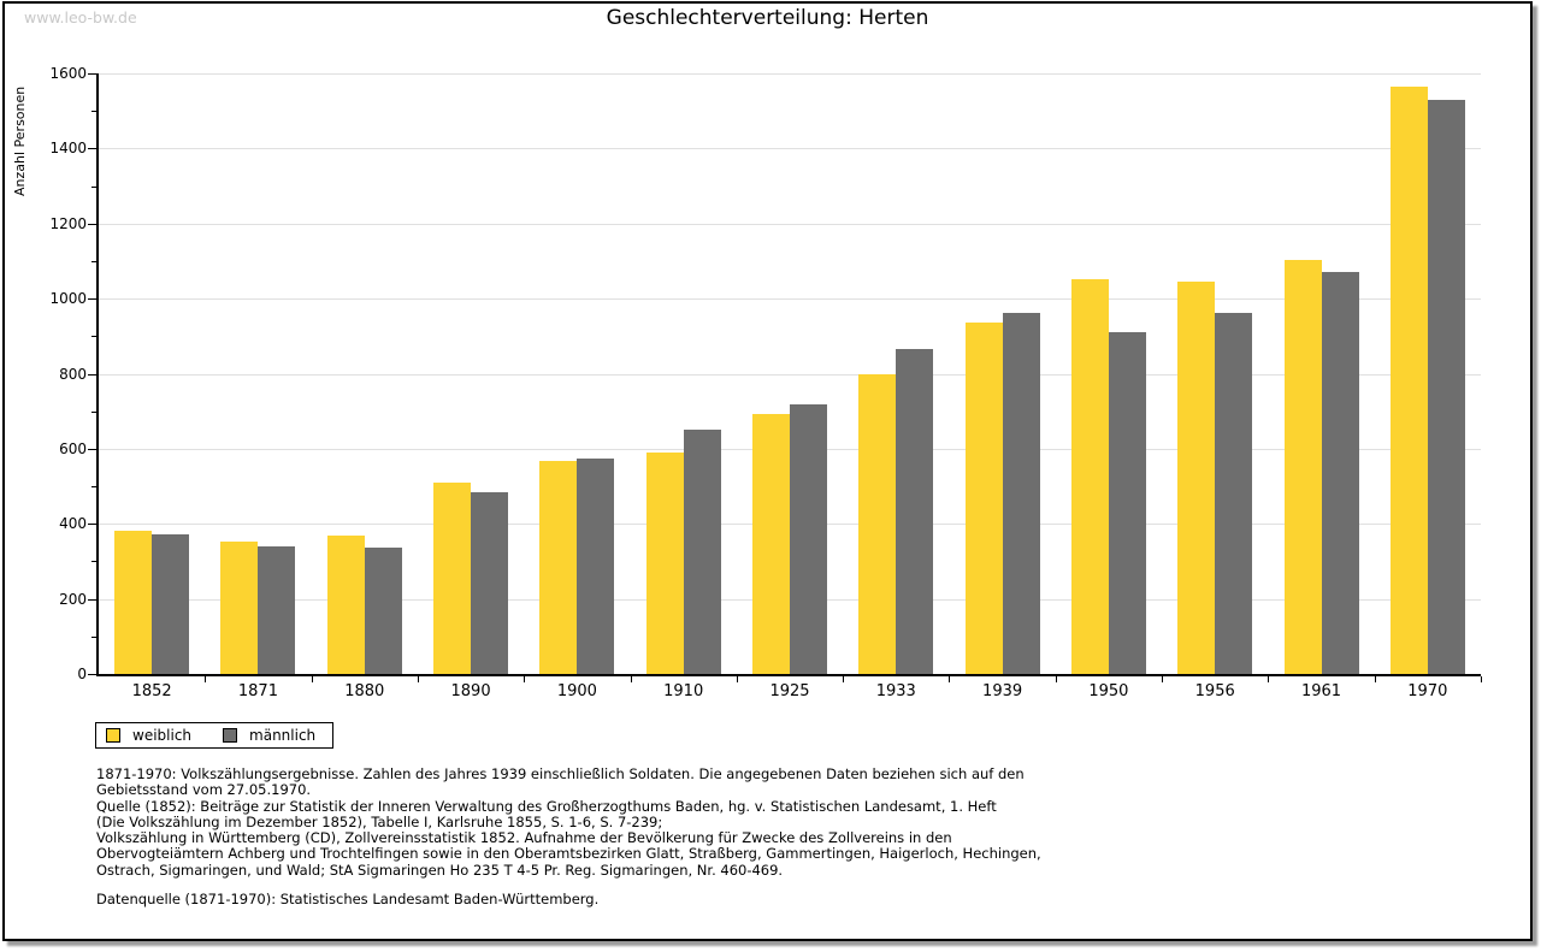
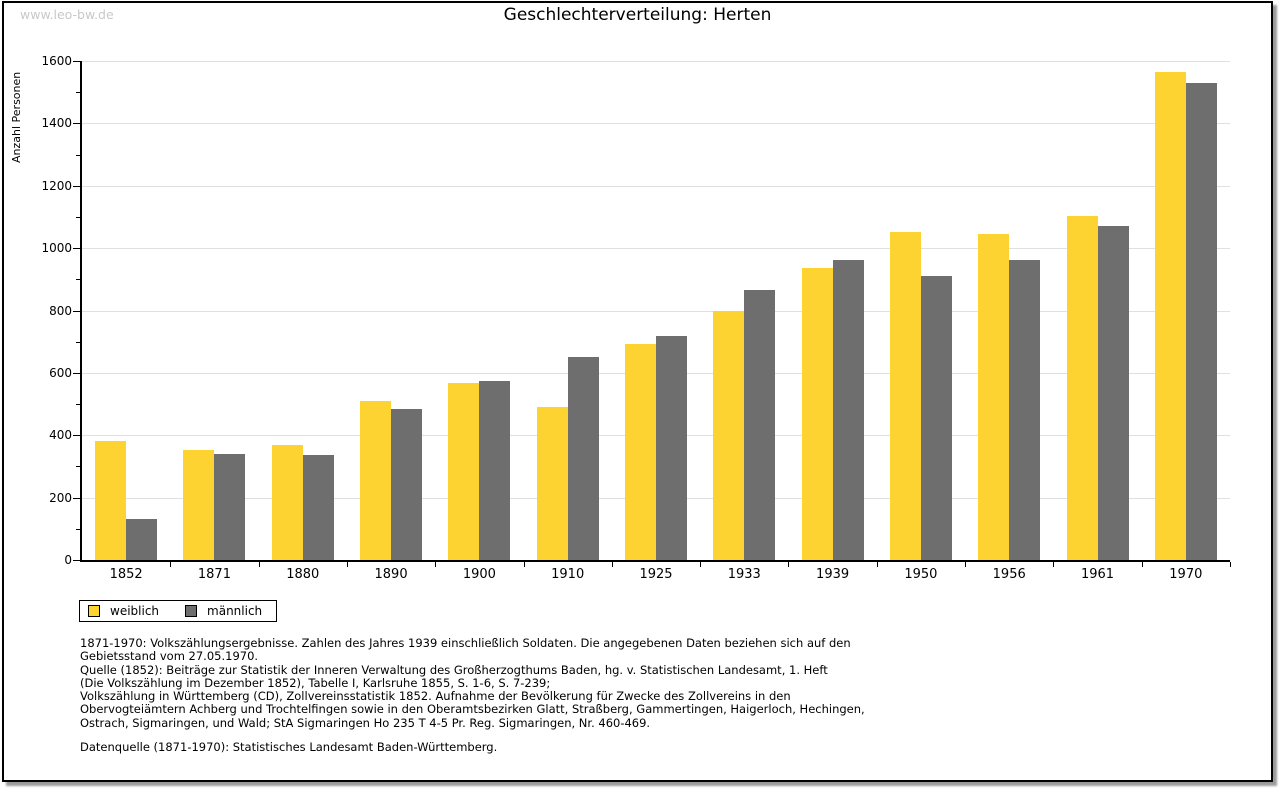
männlich/1852: 370 -> 130
weiblich/1910: 590 -> 490
